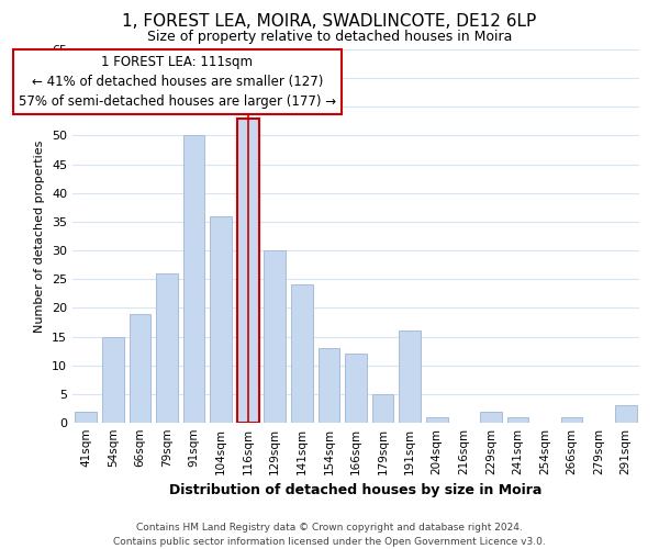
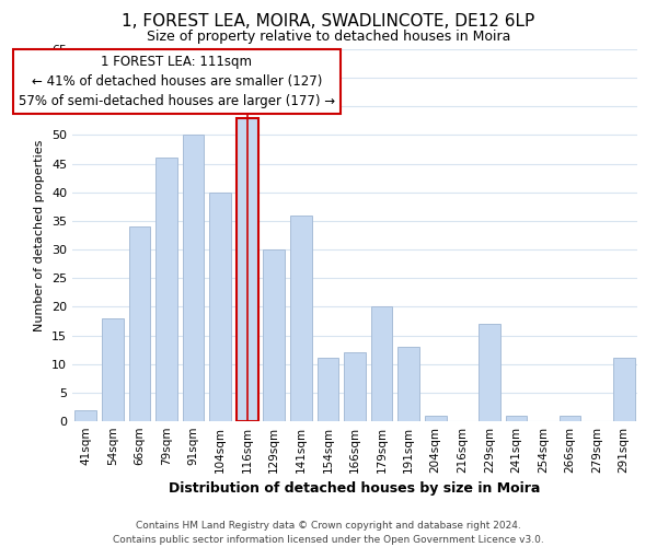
54sqm: 15 -> 18
66sqm: 19 -> 34
79sqm: 26 -> 46
104sqm: 36 -> 40
141sqm: 24 -> 36
154sqm: 13 -> 11
179sqm: 5 -> 20
191sqm: 16 -> 13
229sqm: 2 -> 17
291sqm: 3 -> 11
